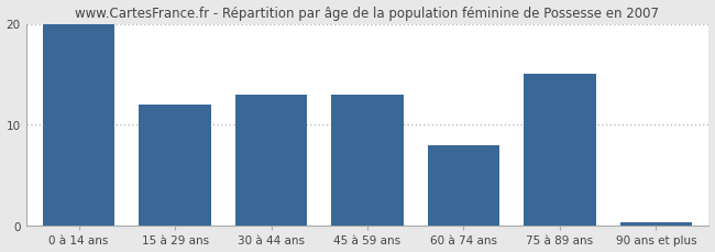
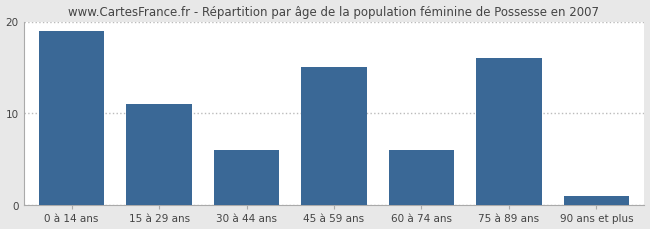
0 à 14 ans: 20.0 -> 19.0
15 à 29 ans: 12.0 -> 11.0
30 à 44 ans: 13.0 -> 6.0
45 à 59 ans: 13.0 -> 15.0
60 à 74 ans: 8.0 -> 6.0
75 à 89 ans: 15.0 -> 16.0
90 ans et plus: 0.3 -> 1.0
